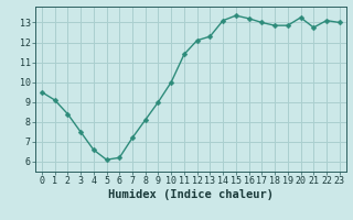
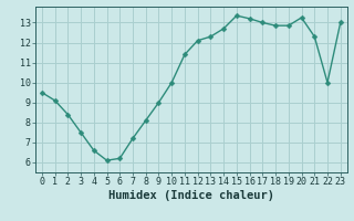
14: 13.1 -> 12.7
21: 12.8 -> 12.3
22: 13.1 -> 10.0
